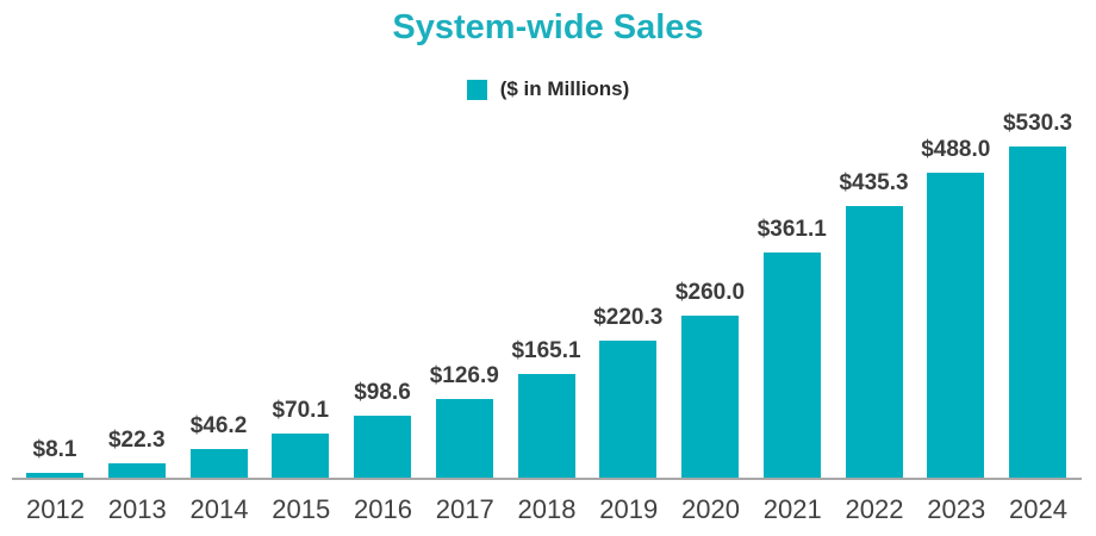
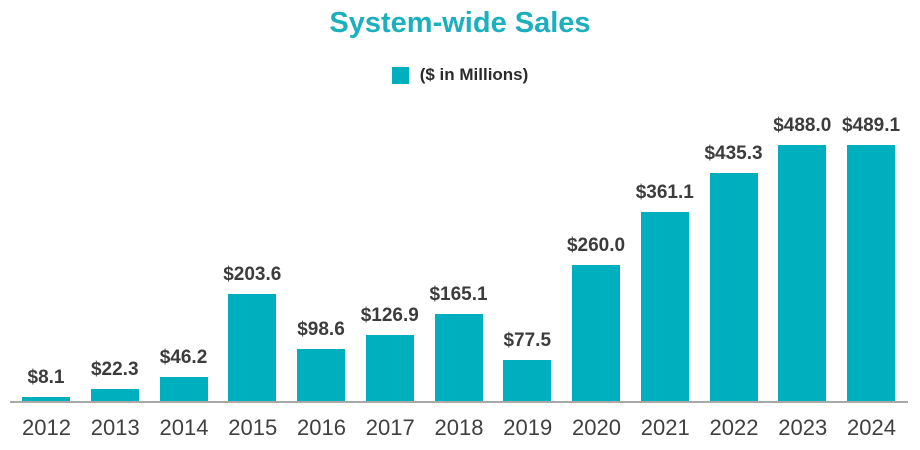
2015: $70.1 -> $203.6
2019: $220.3 -> $77.5
2024: $530.3 -> $489.1
